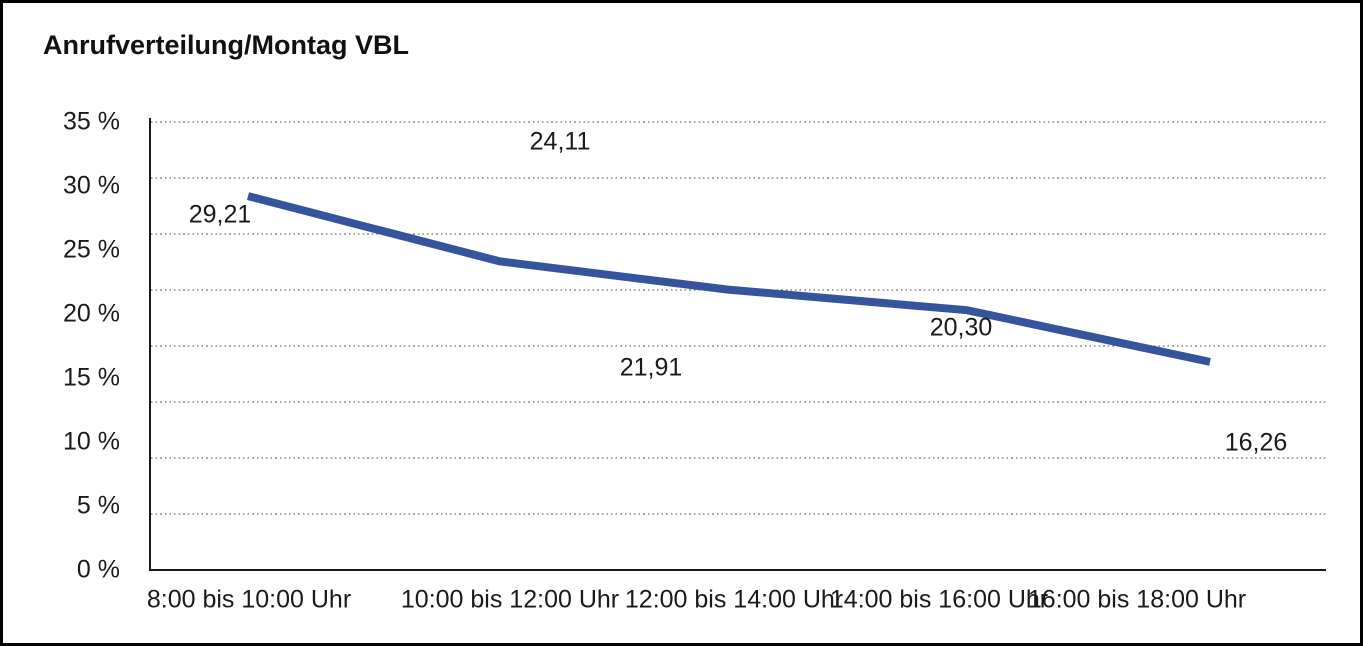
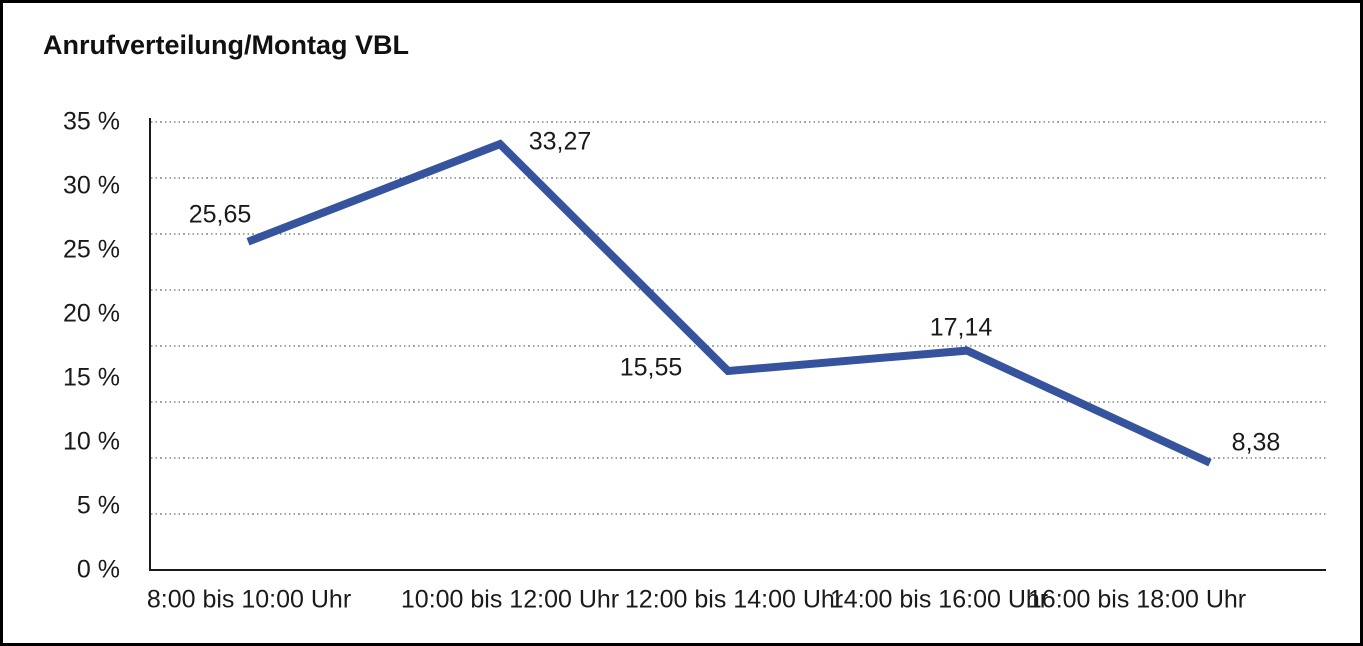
8:00 bis 10:00 Uhr: 29,21 -> 25,65
10:00 bis 12:00 Uhr: 24,11 -> 33,27
12:00 bis 14:00 Uhr: 21,91 -> 15,55
14:00 bis 16:00 Uhr: 20,30 -> 17,14
16:00 bis 18:00 Uhr: 16,26 -> 8,38
